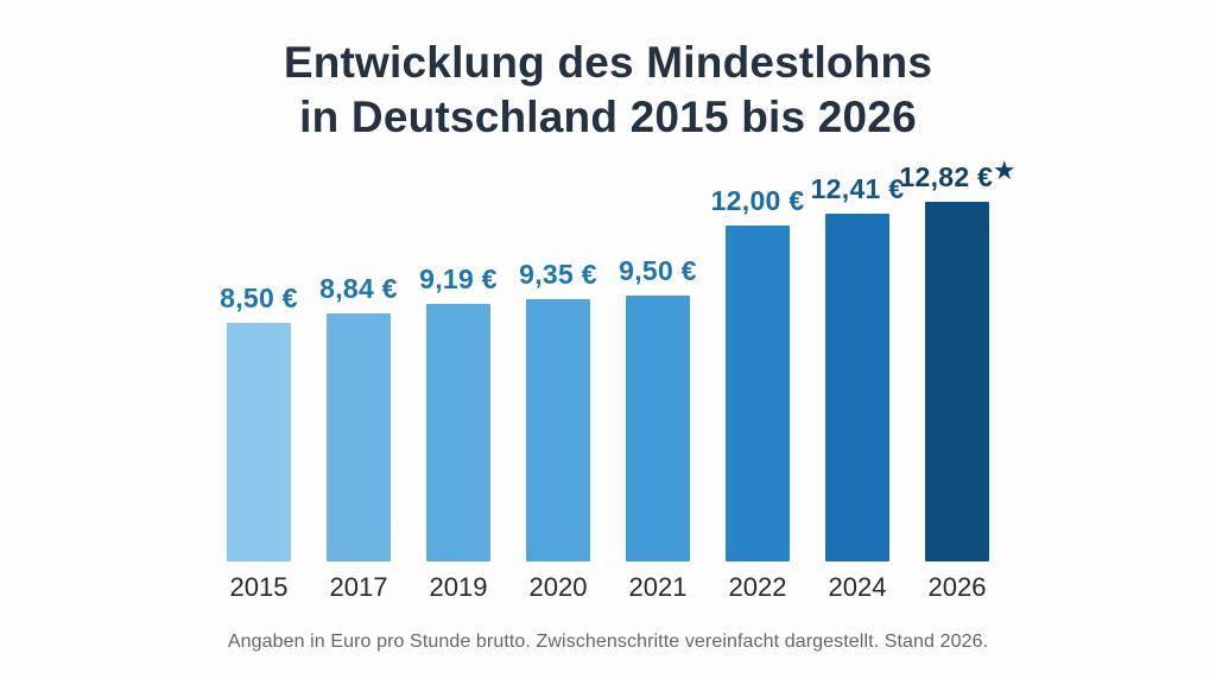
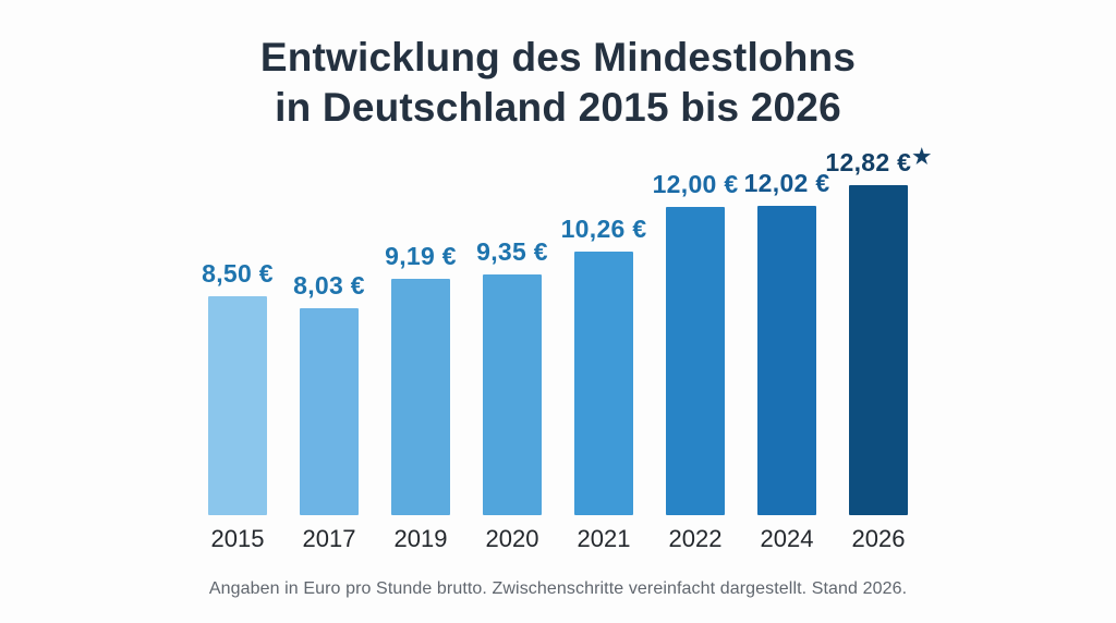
2017: 8,84 -> 8,03
2021: 9,50 -> 10,26
2024: 12,41 -> 12,02
